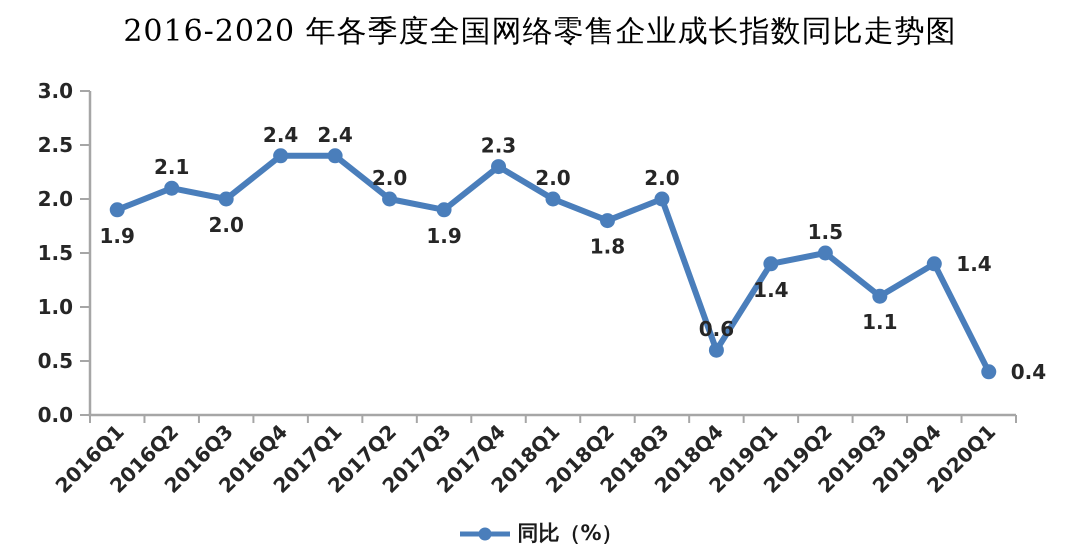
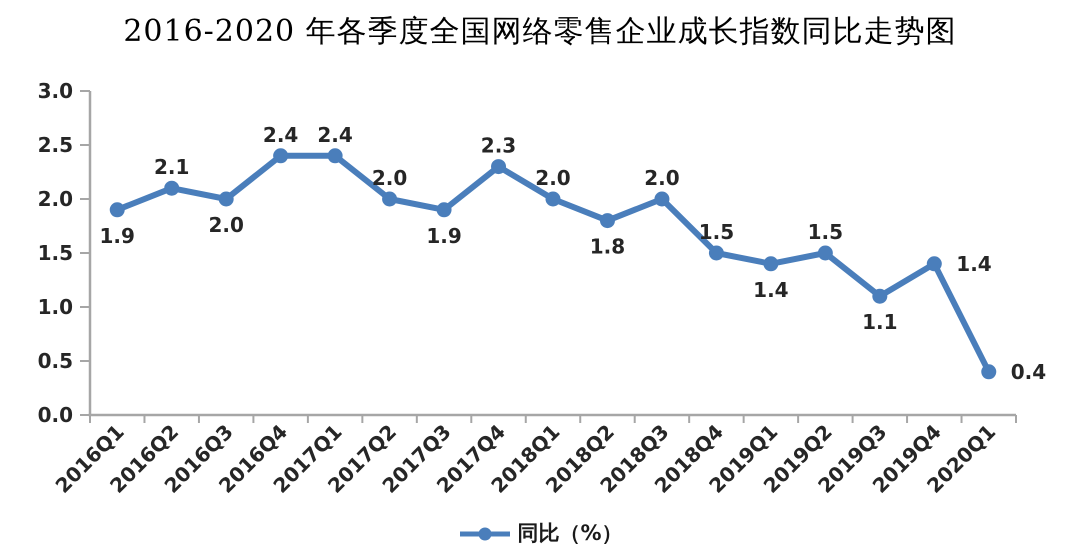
2018Q4: 0.6 -> 1.5
